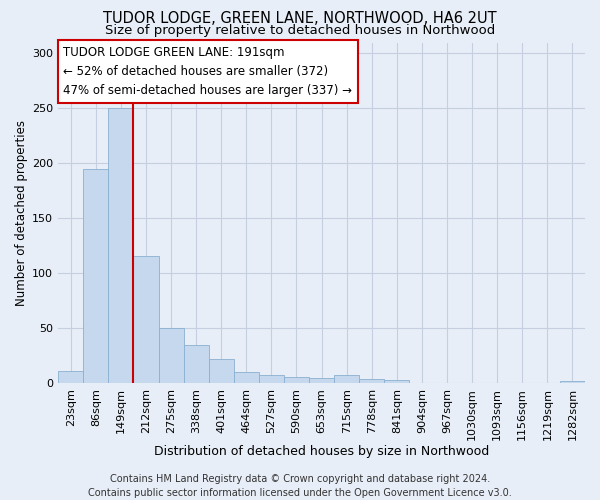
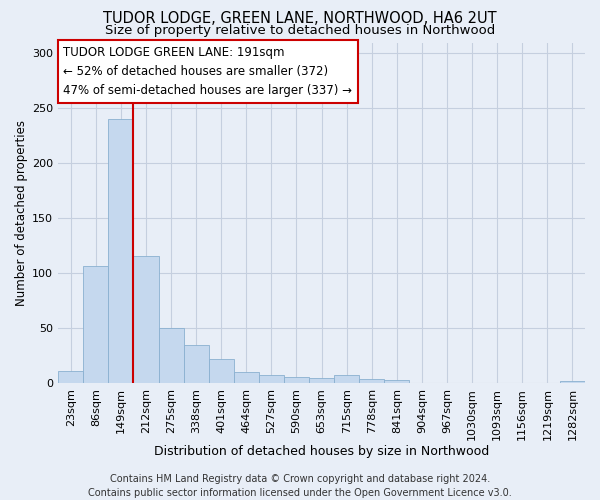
86sqm: 195 -> 107
149sqm: 250 -> 240
